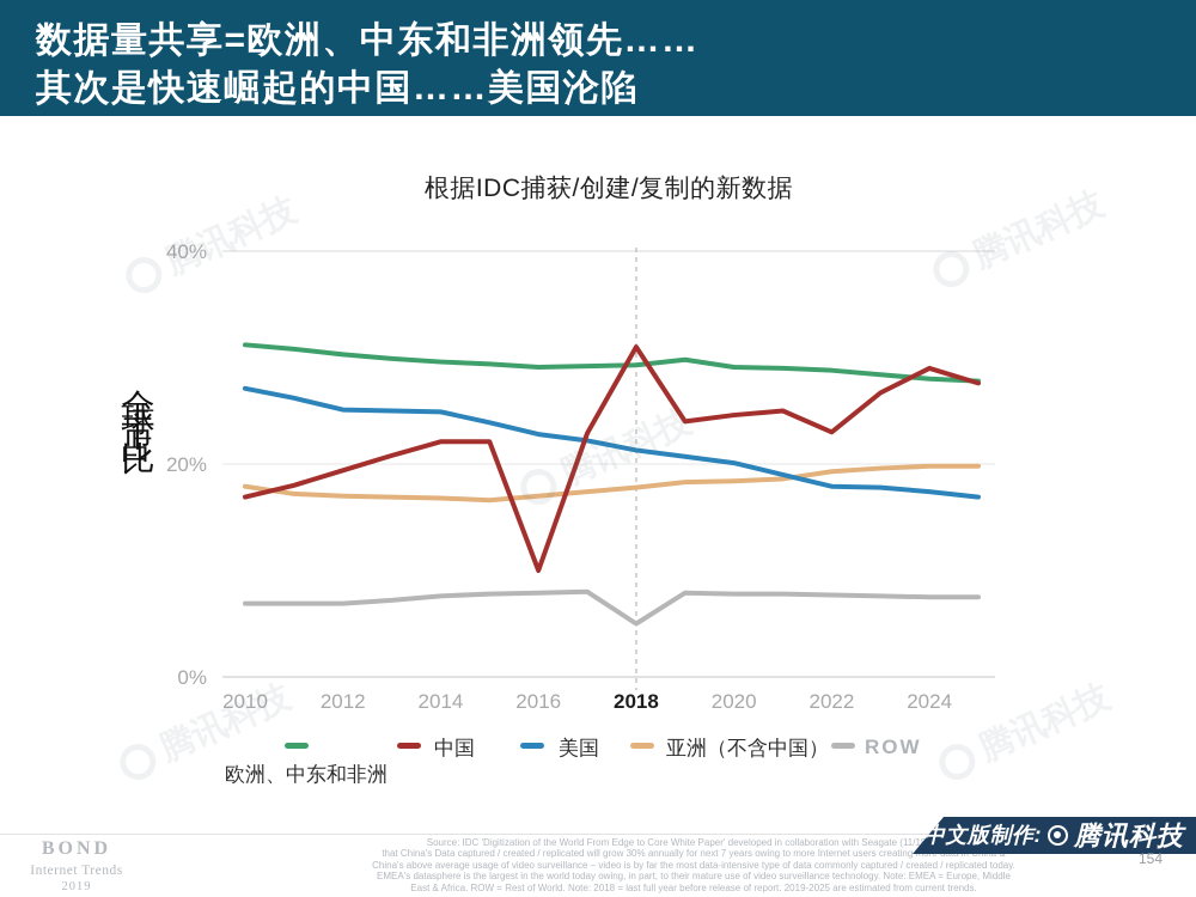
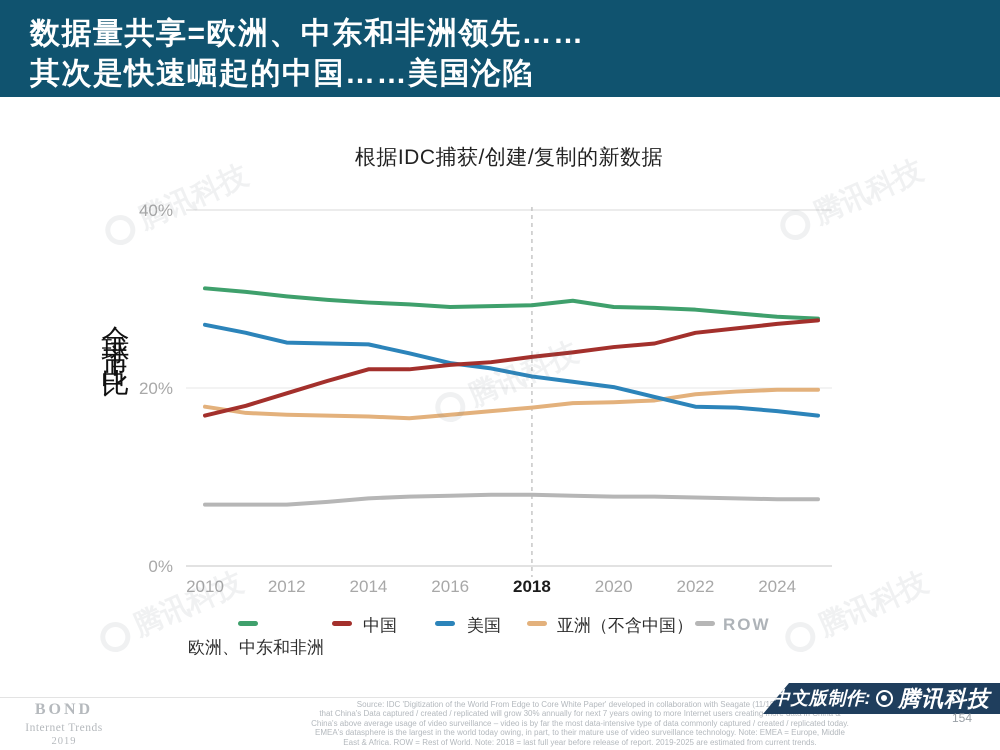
中国/2016: 10% -> 23%
中国/2018: 31% -> 24%
ROW/2018: 5% -> 8%
中国/2022: 23% -> 26%
中国/2024: 29% -> 27%
